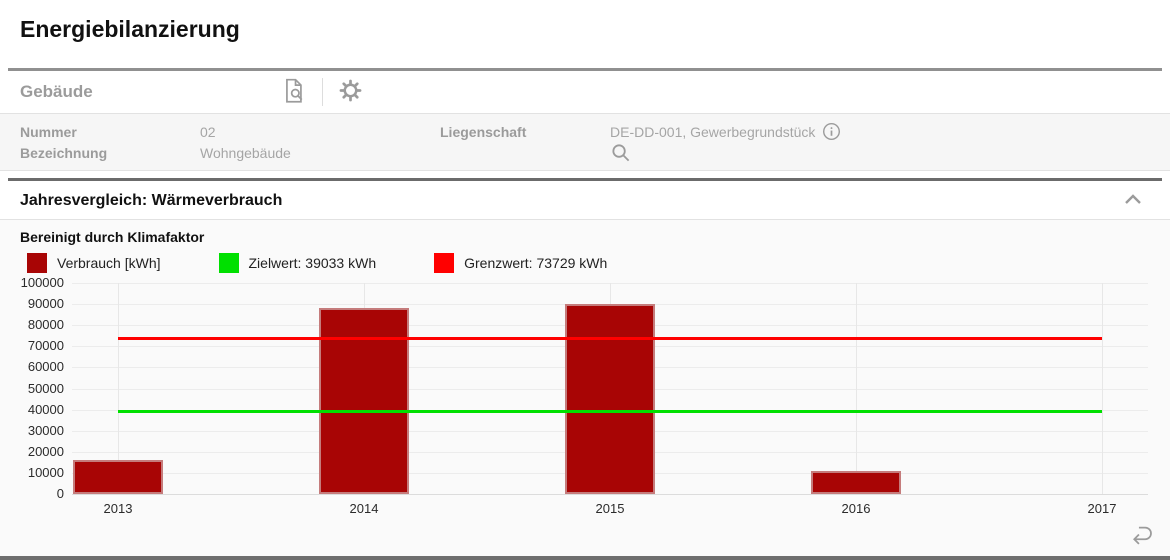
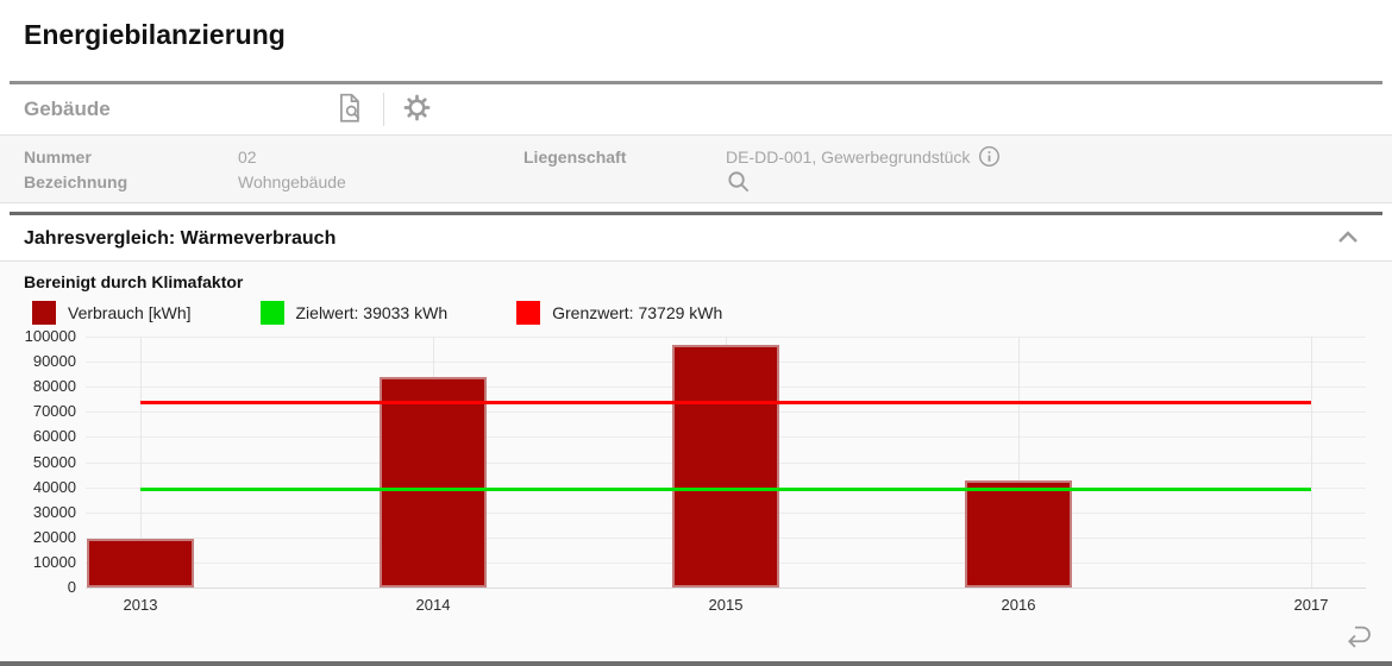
2013: 16000 -> 20000
2014: 88000 -> 84000
2015: 90000 -> 96000
2016: 11000 -> 42000
